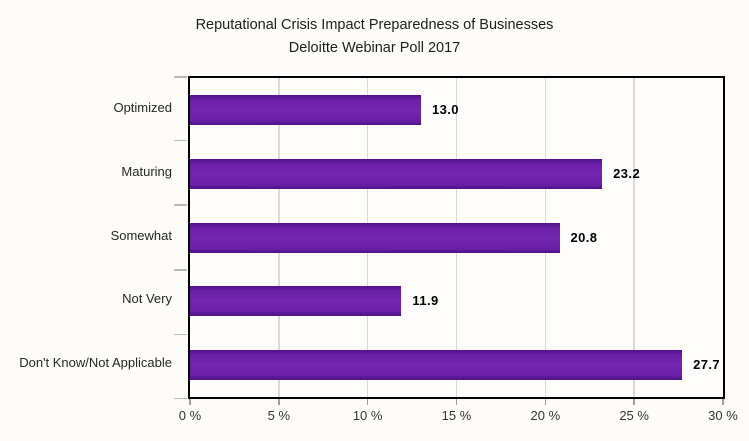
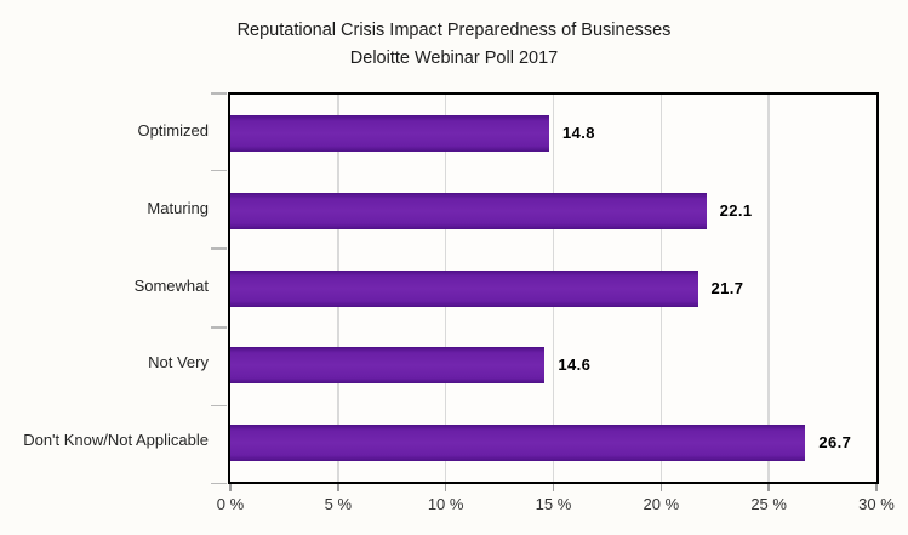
Optimized: 13.0 -> 14.8
Maturing: 23.2 -> 22.1
Somewhat: 20.8 -> 21.7
Not Very: 11.9 -> 14.6
Don't Know/Not Applicable: 27.7 -> 26.7
